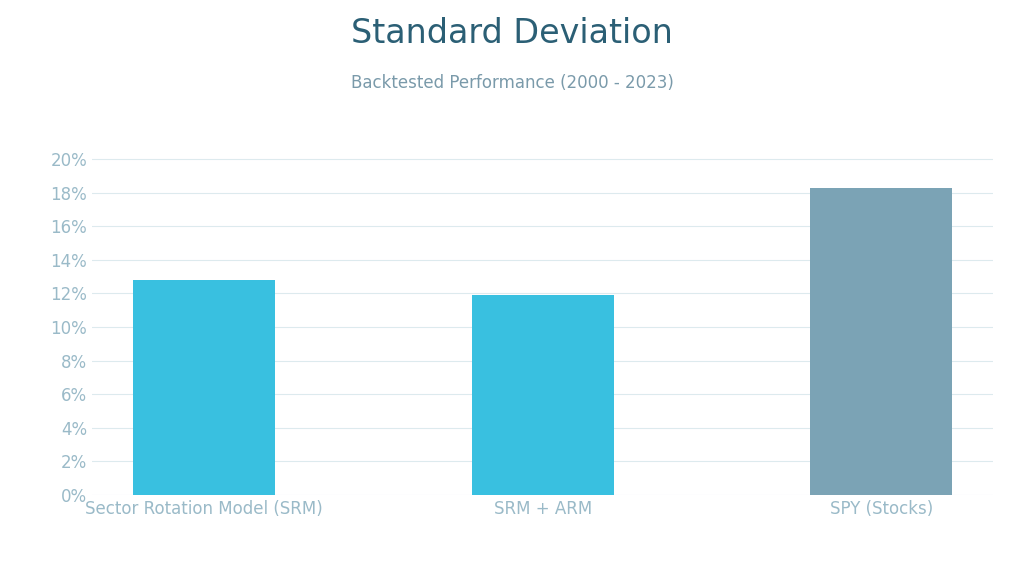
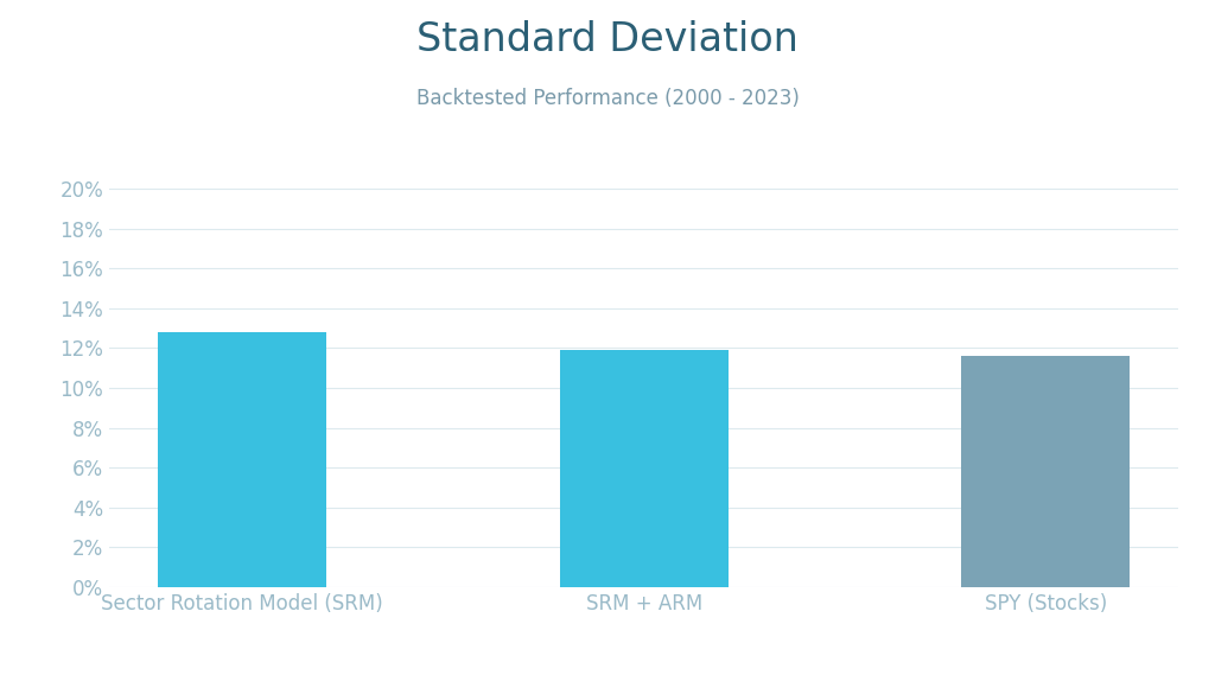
SPY (Stocks): 18.3% -> 11.6%
